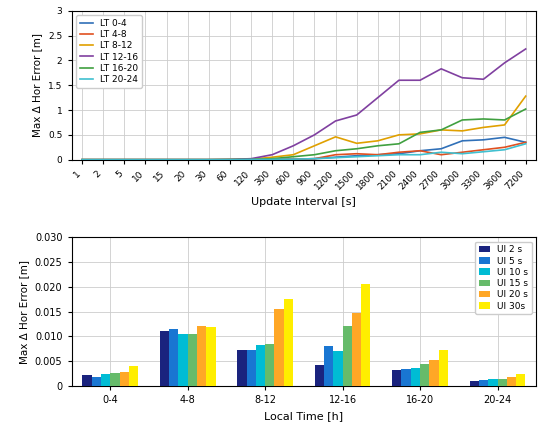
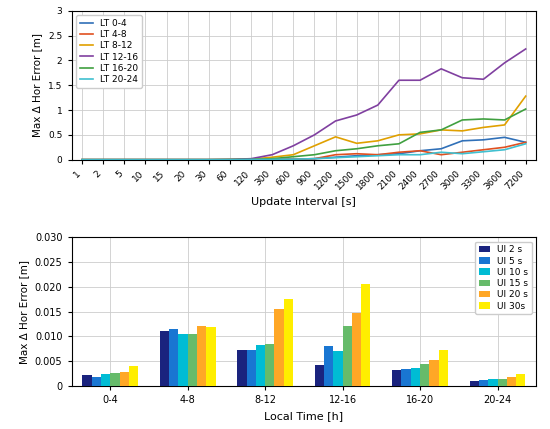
LT 12-16/1800: 1.25 -> 1.10
